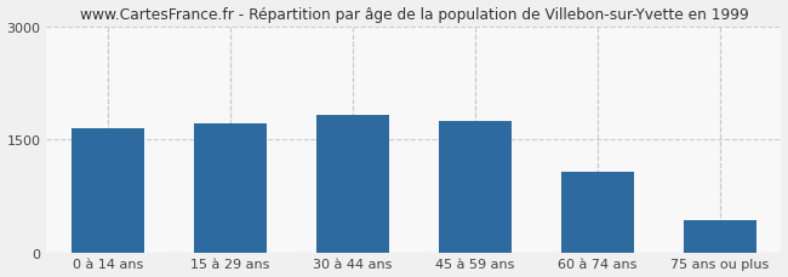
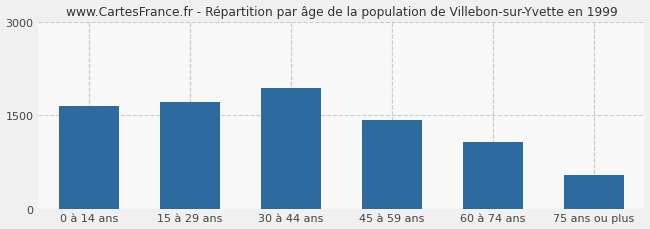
30 à 44 ans: 1820 -> 1940
45 à 59 ans: 1740 -> 1420
75 ans ou plus: 430 -> 540
